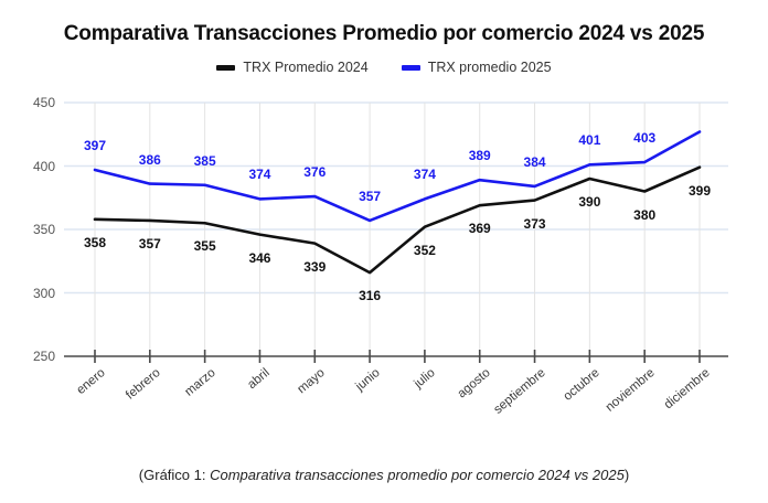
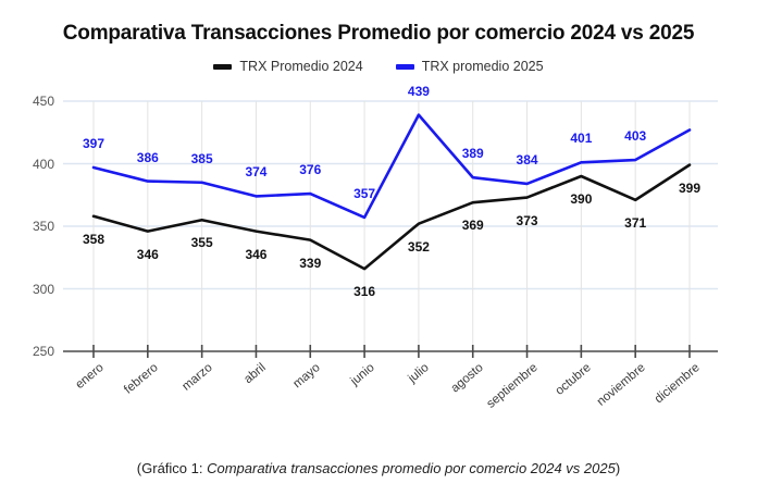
TRX Promedio 2024/febrero: 357 -> 346
TRX promedio 2025/julio: 374 -> 439
TRX Promedio 2024/noviembre: 380 -> 371
